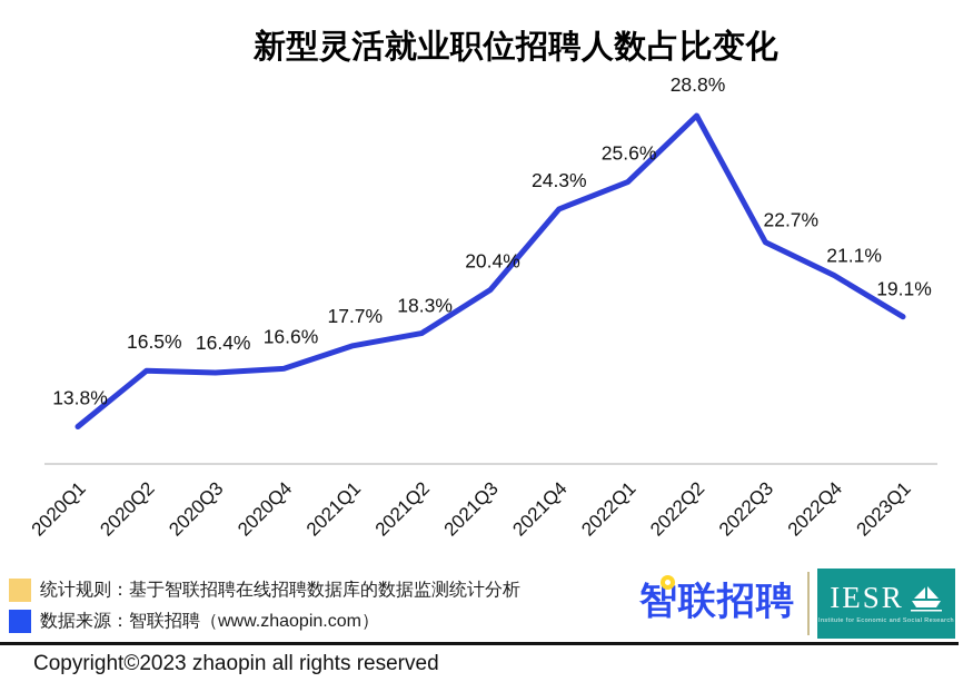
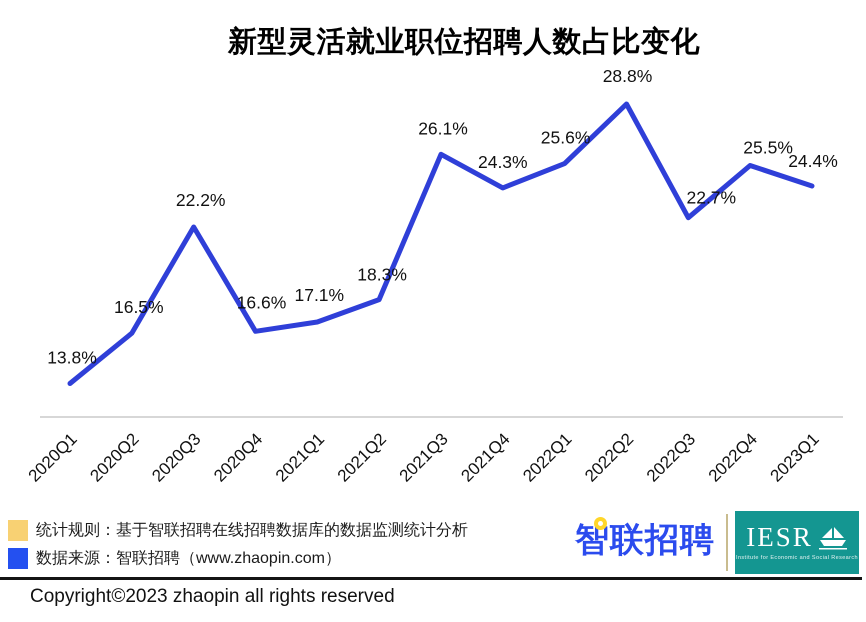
2020Q3: 16.4% -> 22.2%
2021Q1: 17.7% -> 17.1%
2021Q3: 20.4% -> 26.1%
2022Q4: 21.1% -> 25.5%
2023Q1: 19.1% -> 24.4%
